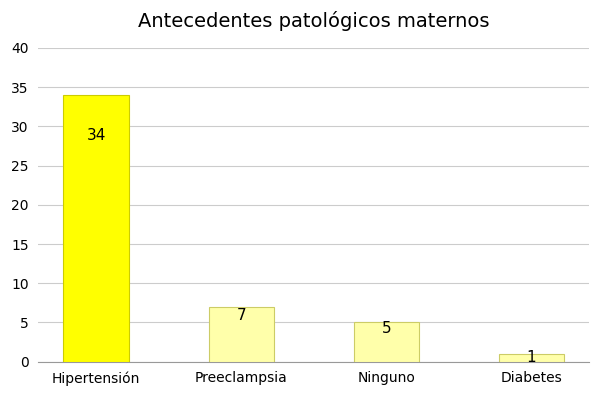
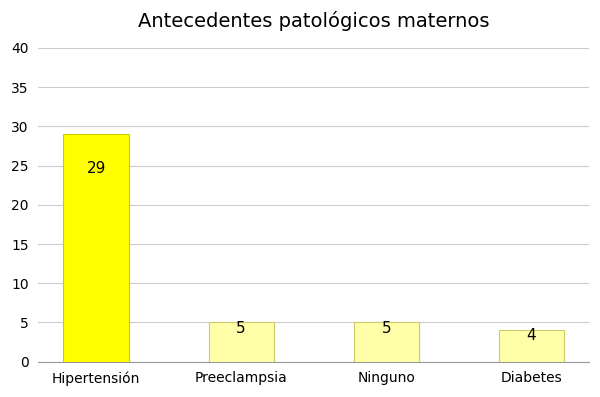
Hipertensión: 34 -> 29
Preeclampsia: 7 -> 5
Diabetes: 1 -> 4
